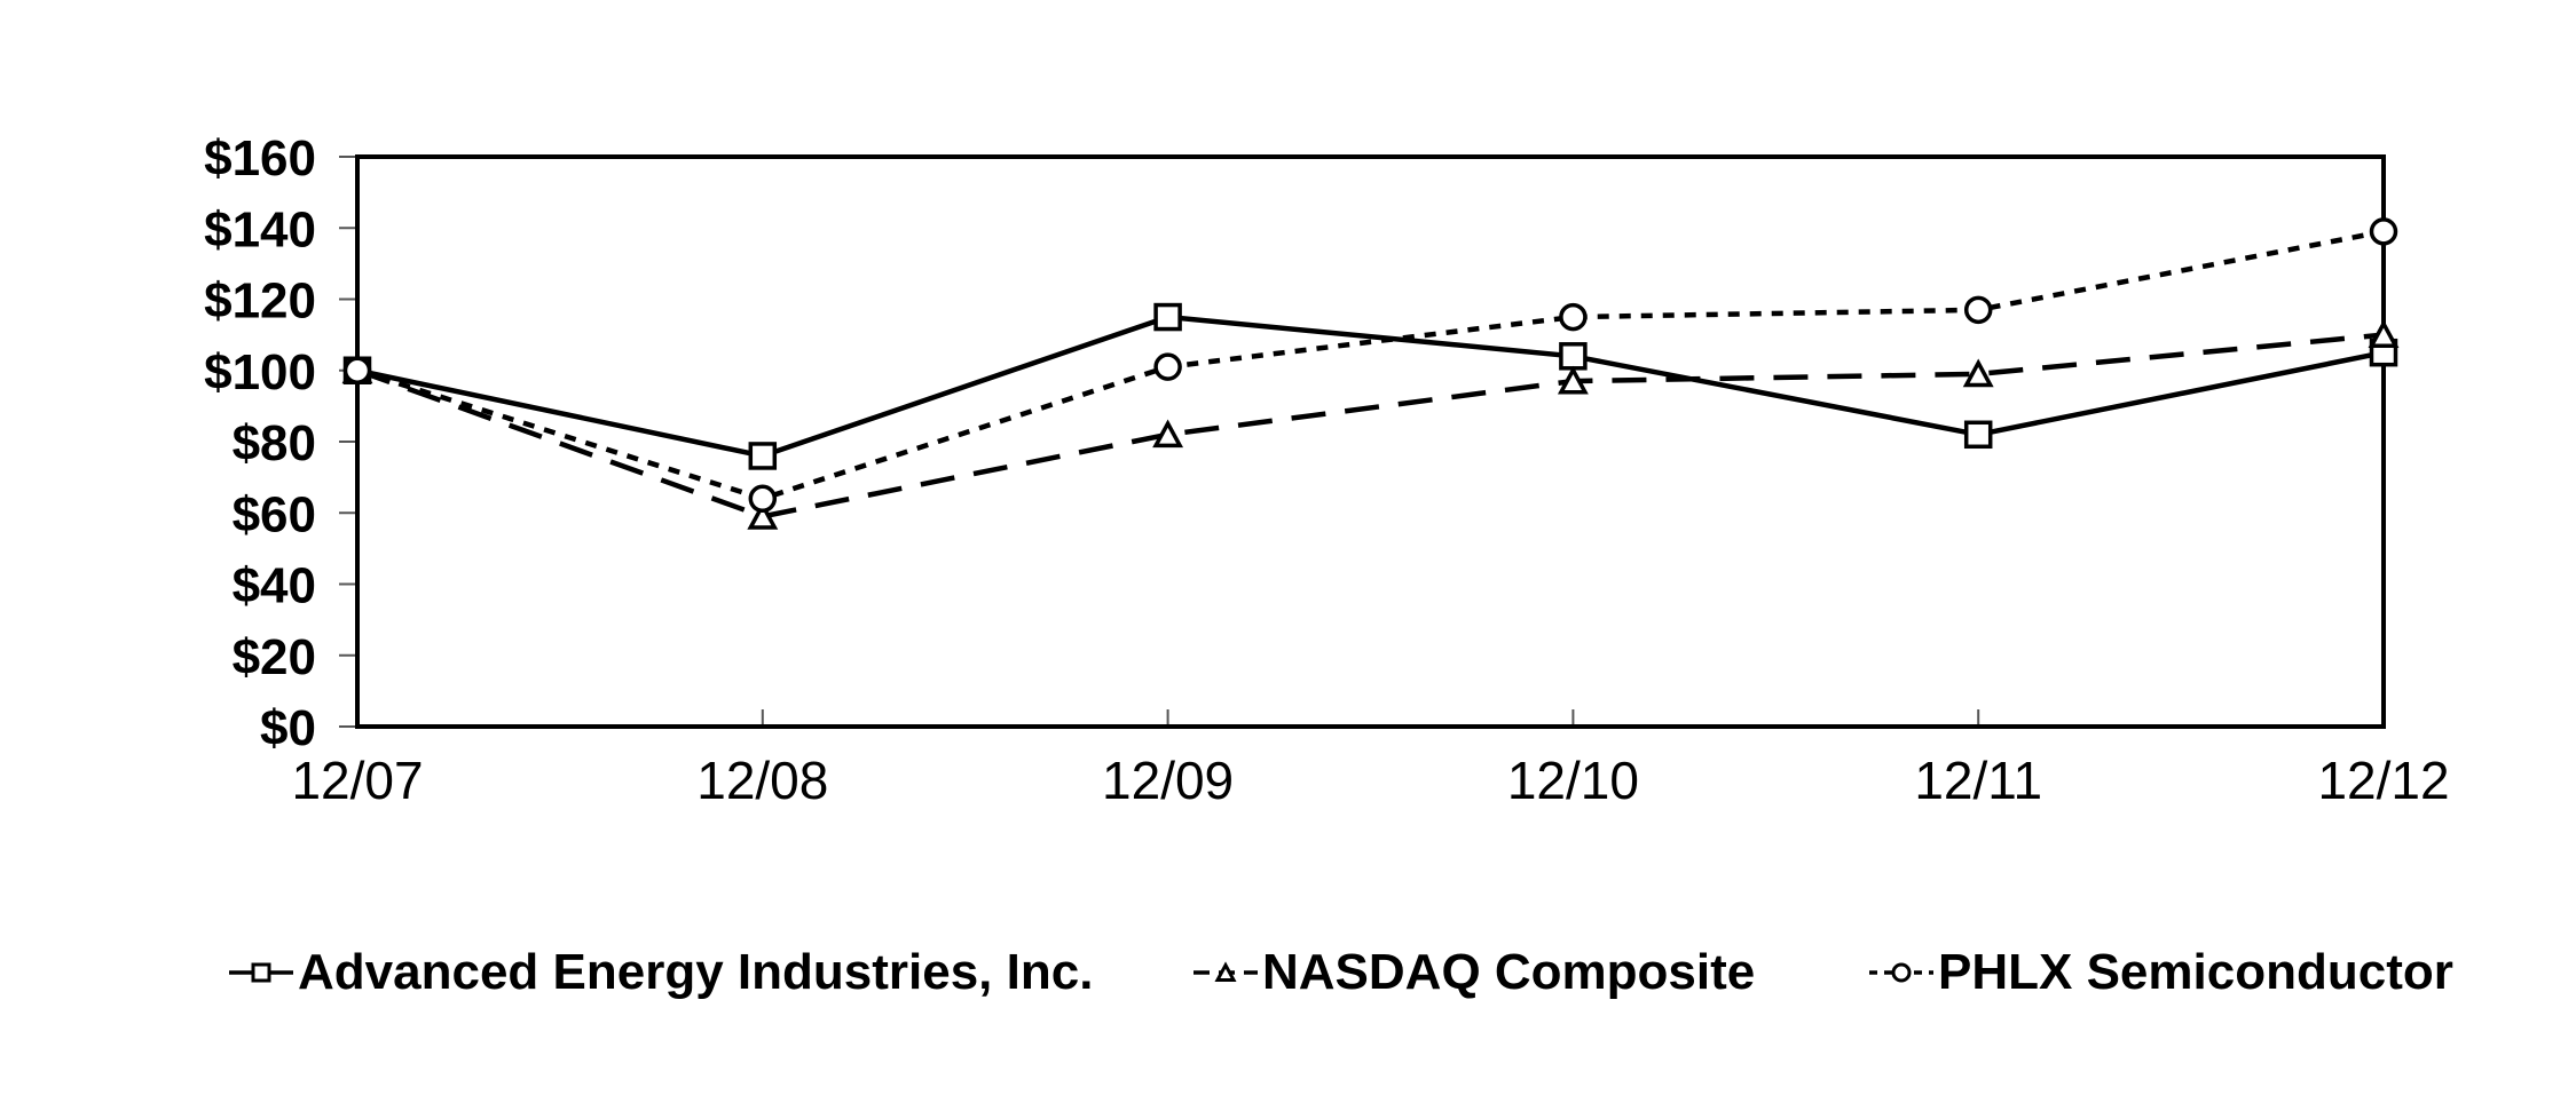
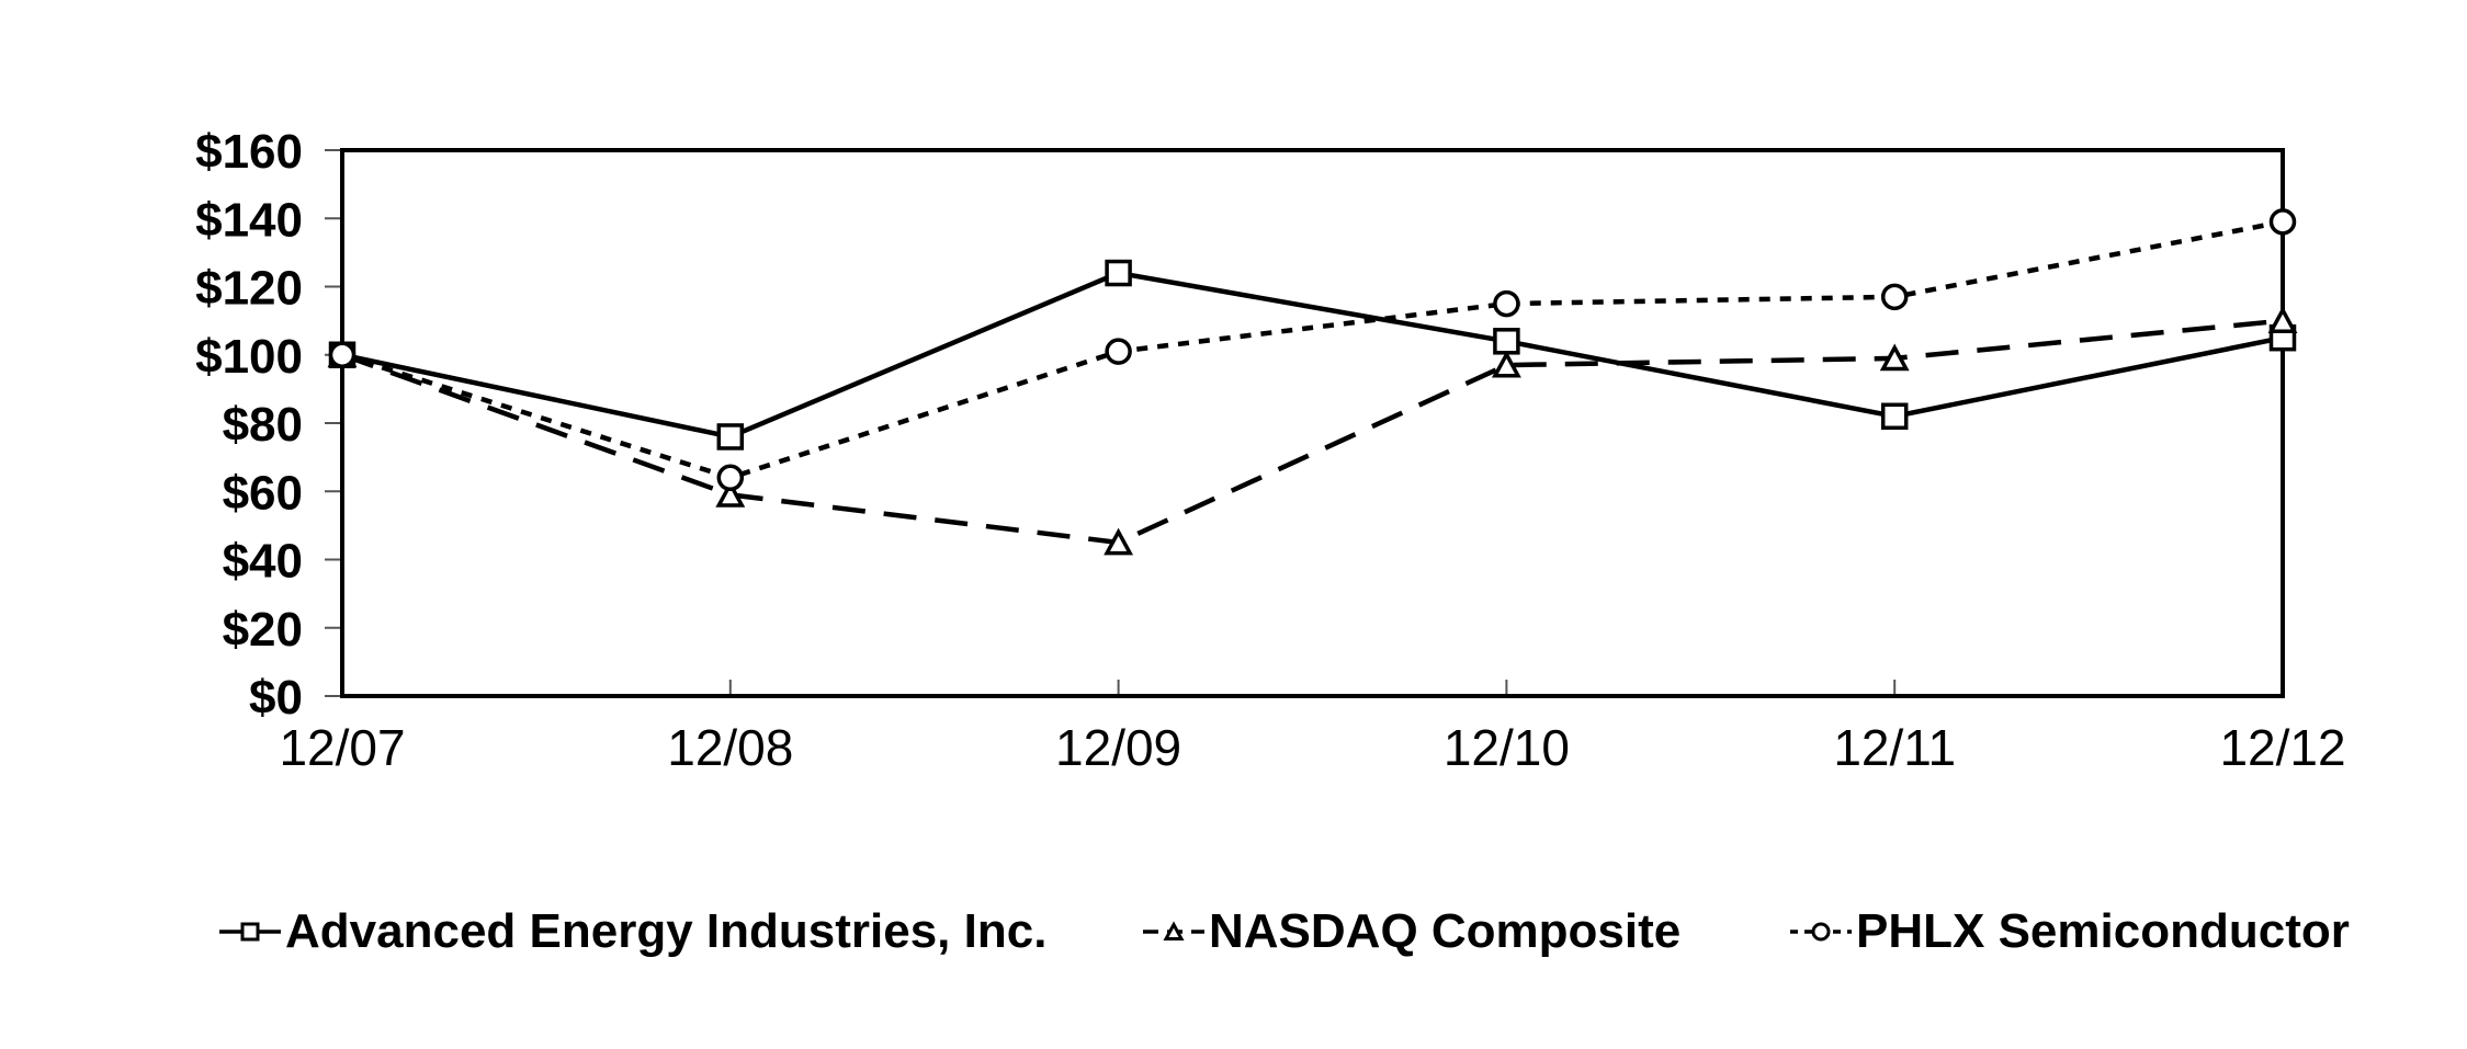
Advanced Energy Industries, Inc./12/09: $115 -> $124
NASDAQ Composite/12/09: $82 -> $45
